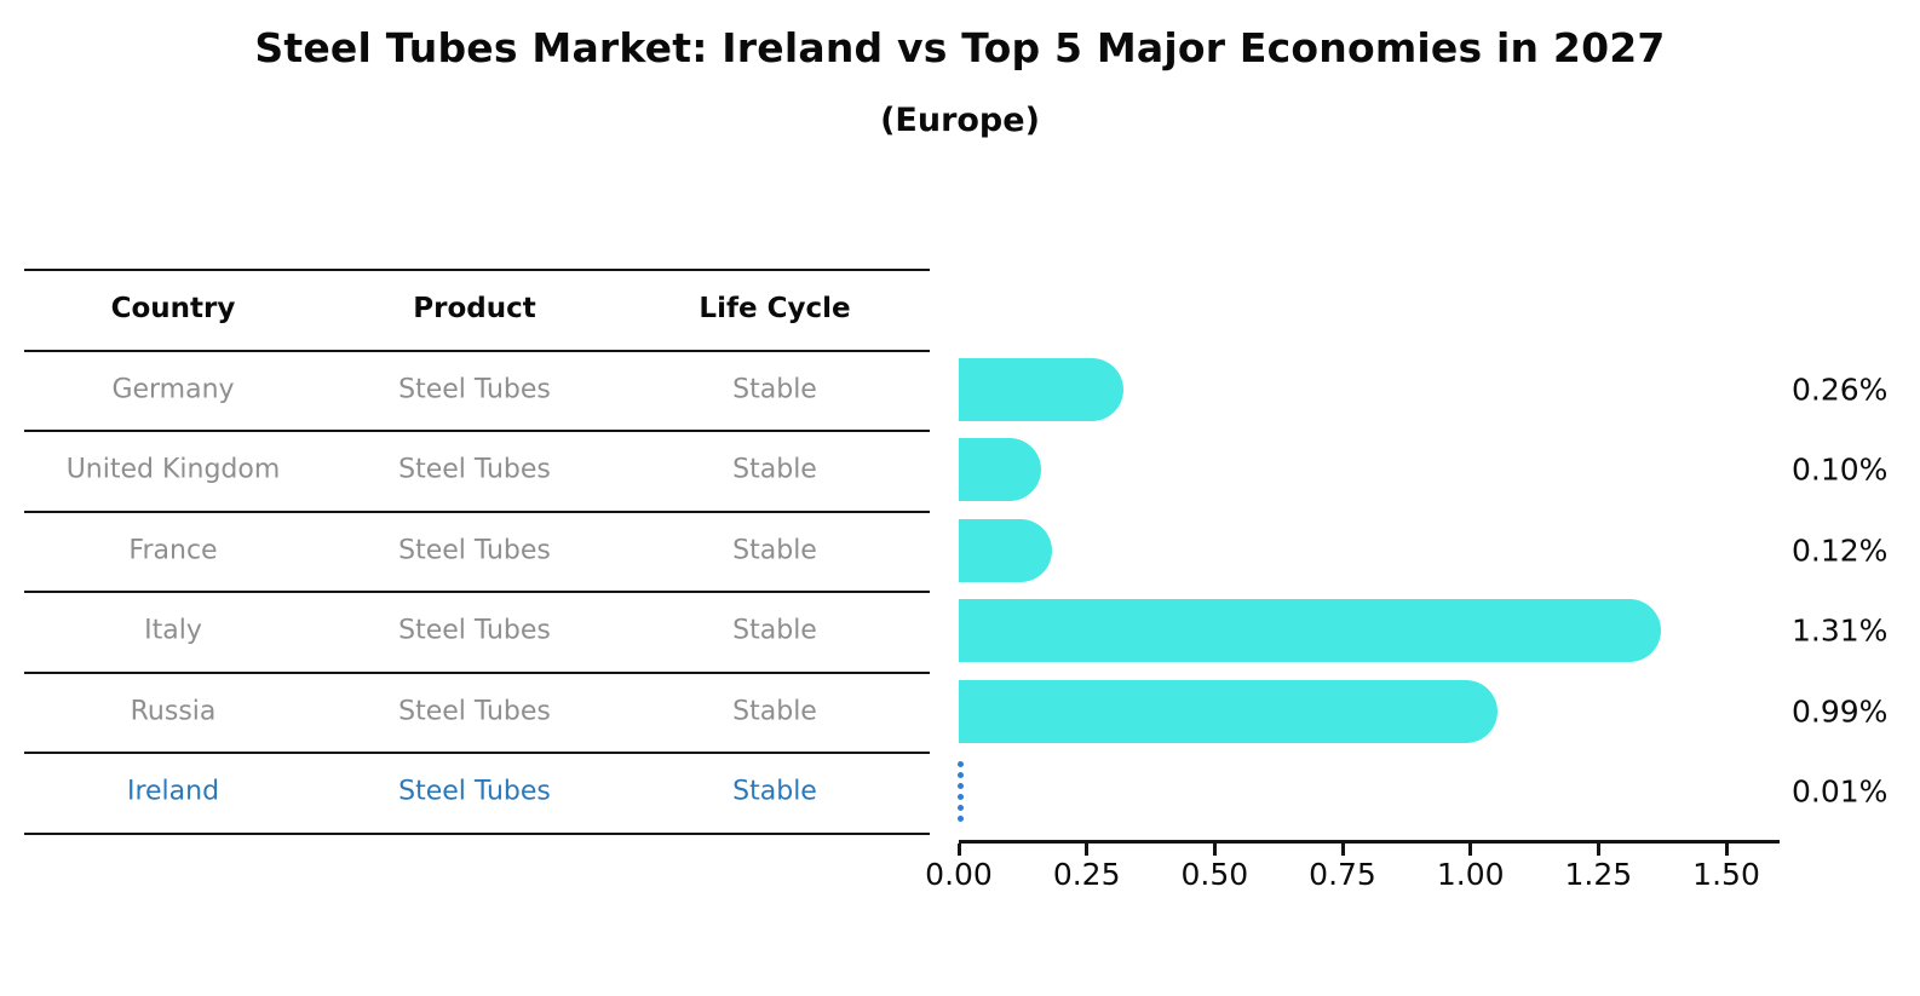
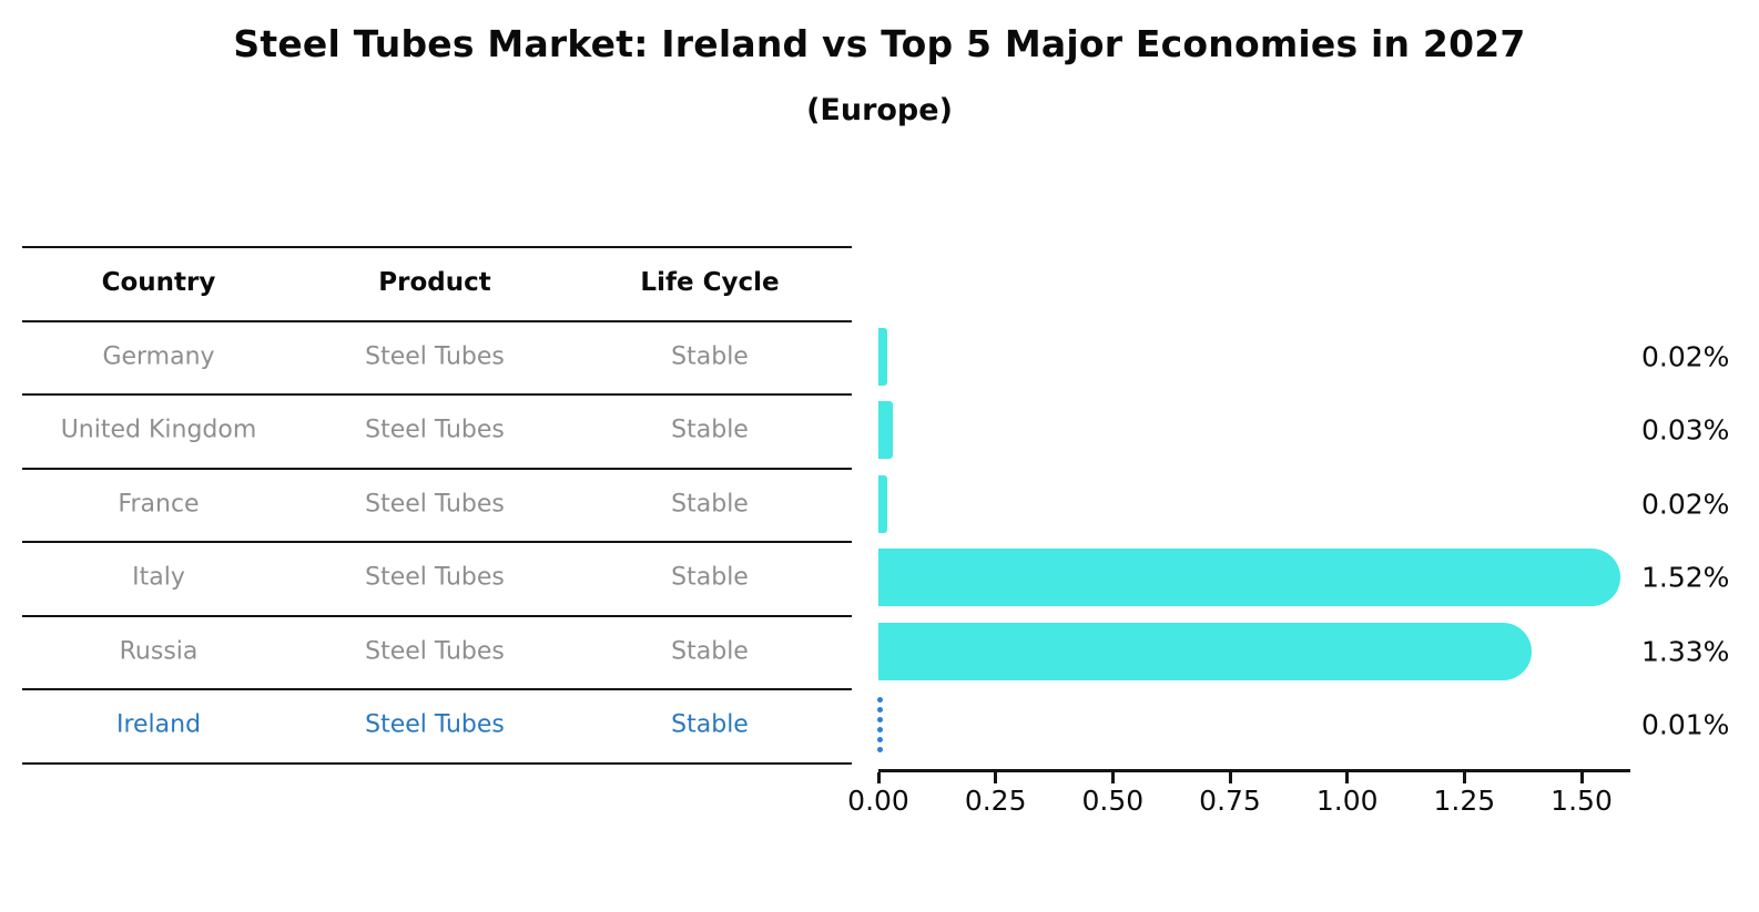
Germany: 0.26% -> 0.02%
United Kingdom: 0.10% -> 0.03%
France: 0.12% -> 0.02%
Italy: 1.31% -> 1.52%
Russia: 0.99% -> 1.33%
